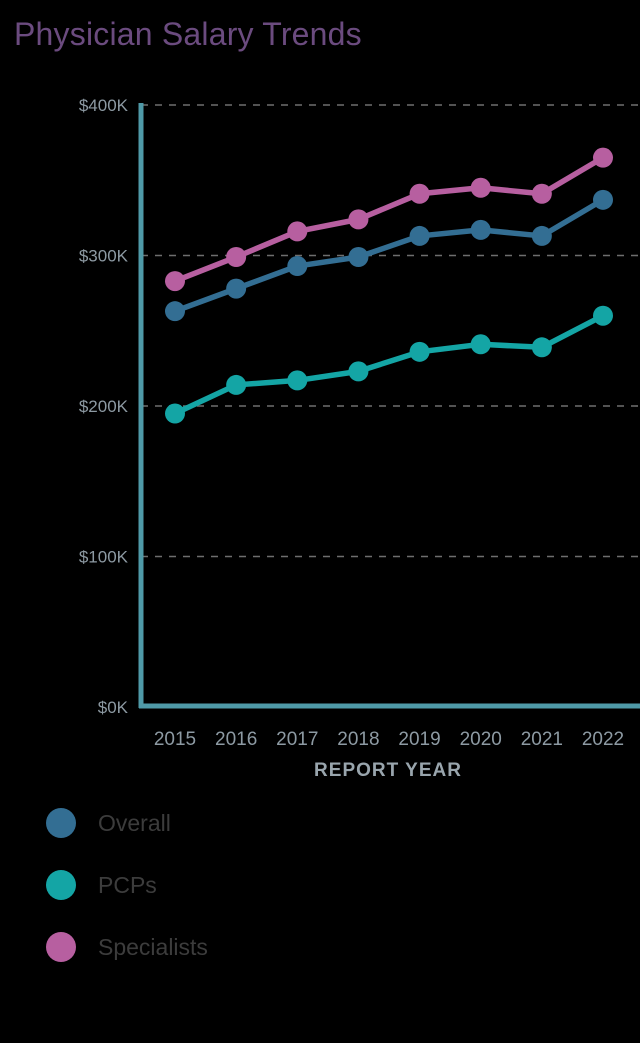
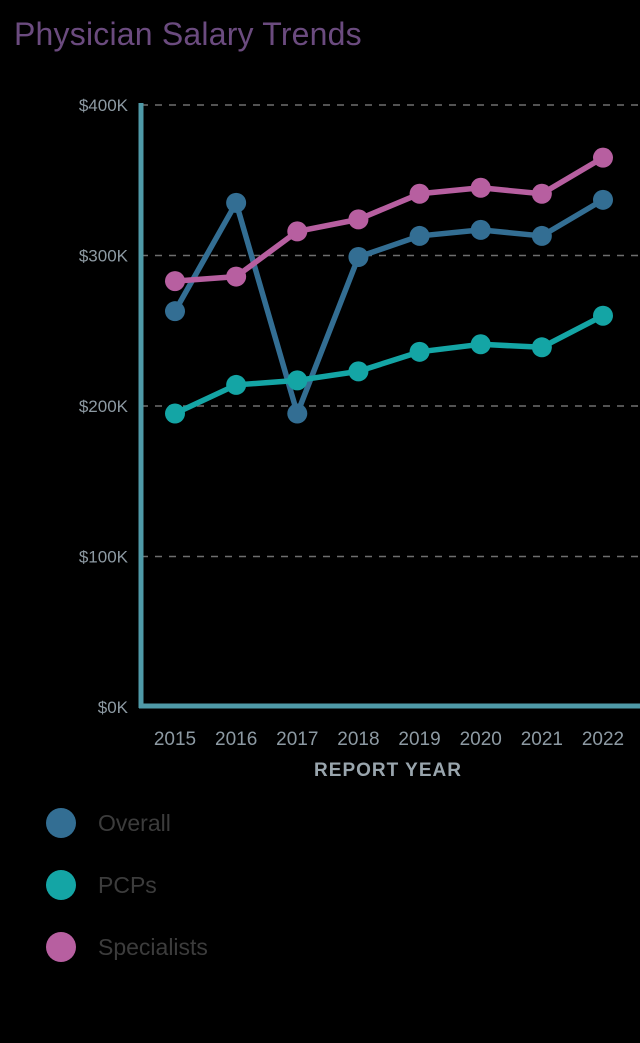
Overall/2016: $278K -> $335K
Specialists/2016: $299K -> $286K
Overall/2017: $293K -> $195K
